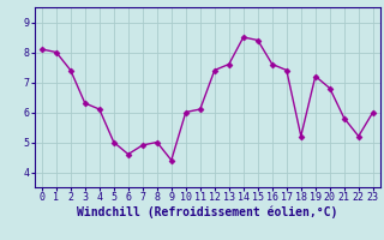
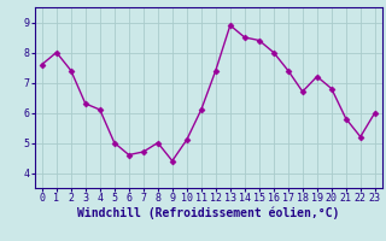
0: 8.1 -> 7.6
7: 4.9 -> 4.7
10: 6.0 -> 5.1
13: 7.6 -> 8.9
16: 7.6 -> 8.0
18: 5.2 -> 6.7
